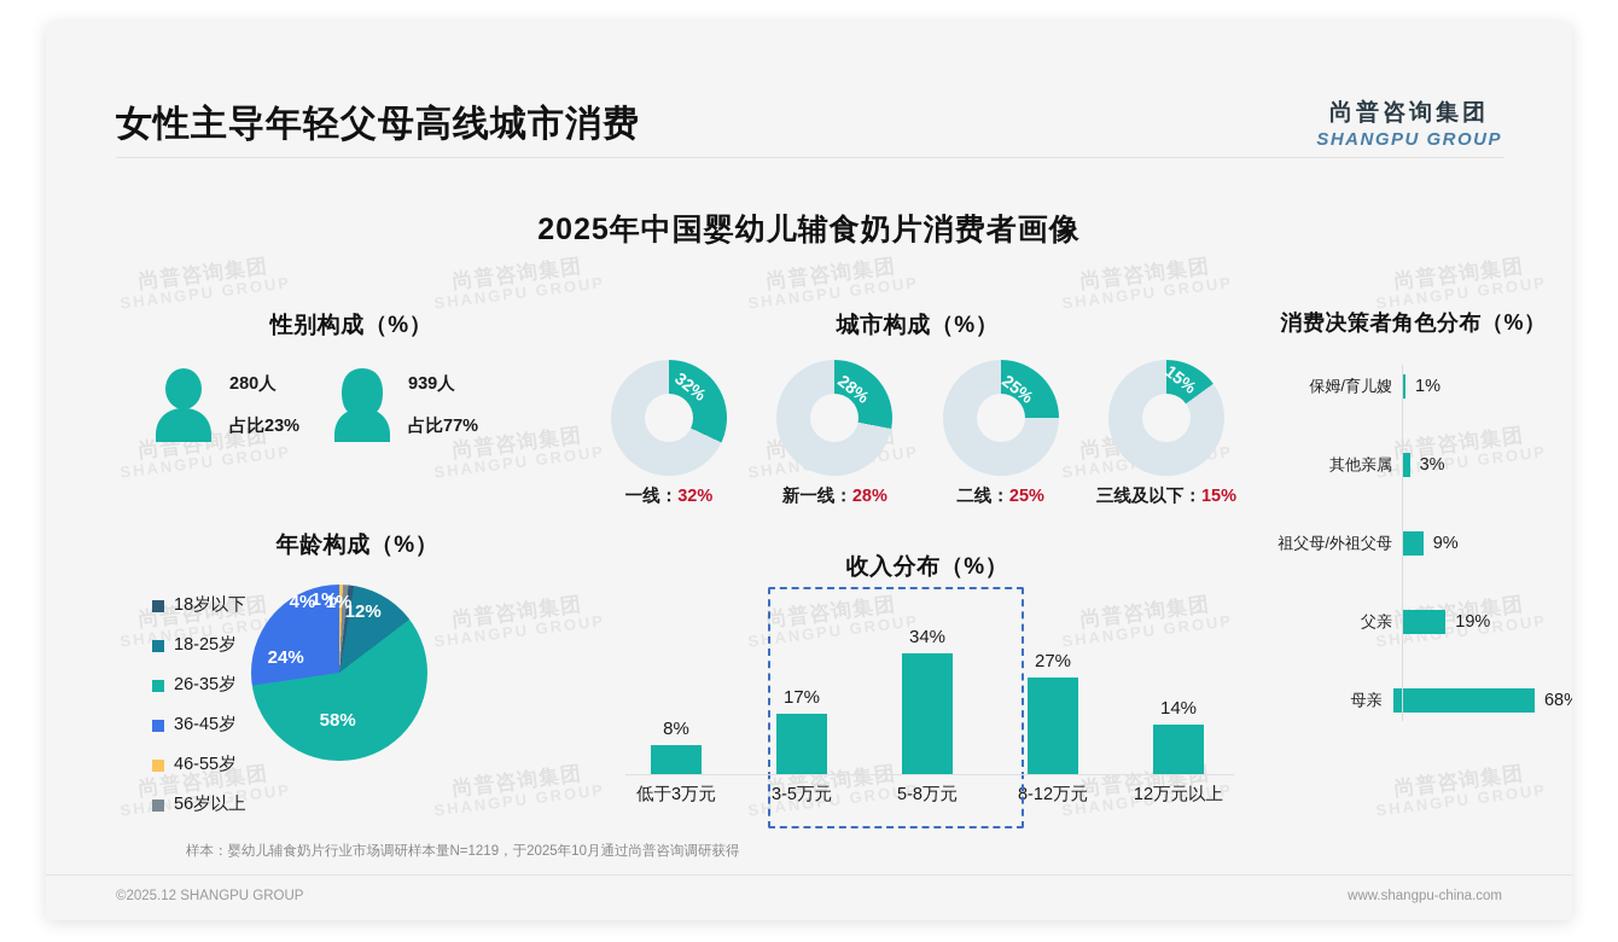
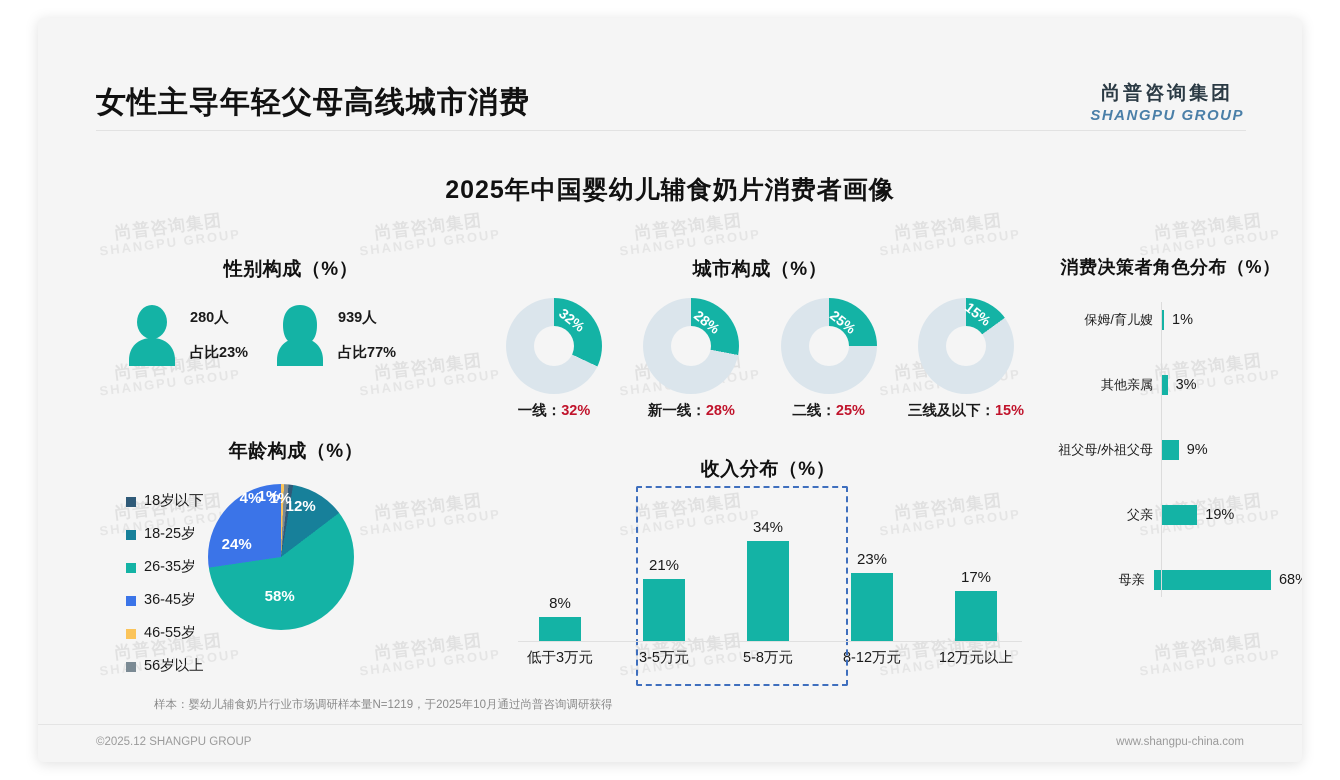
收入分布（%）/3-5万元: 17% -> 21%
收入分布（%）/8-12万元: 27% -> 23%
收入分布（%）/12万元以上: 14% -> 17%
